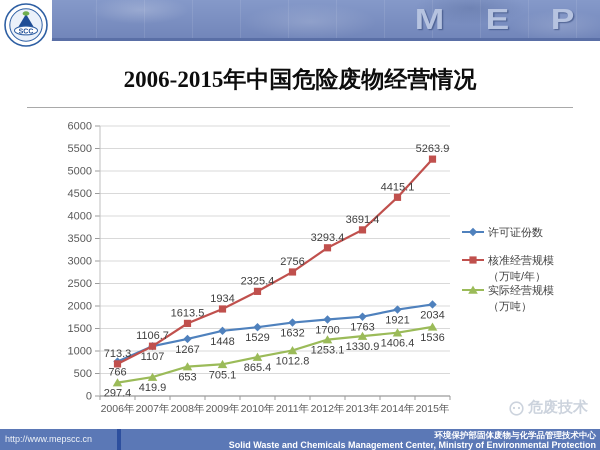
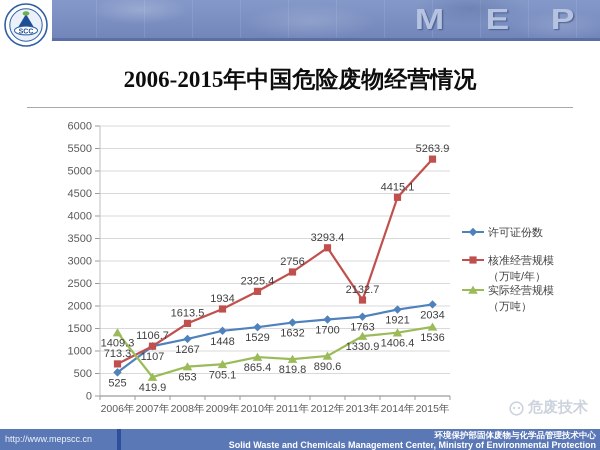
许可证份数/2006年: 766 -> 525
实际经营规模（万吨）/2006年: 297.4 -> 1409.3
实际经营规模（万吨）/2011年: 1012.8 -> 819.8
实际经营规模（万吨）/2012年: 1253.1 -> 890.6
核准经营规模（万吨/年）/2013年: 3691.4 -> 2132.7
